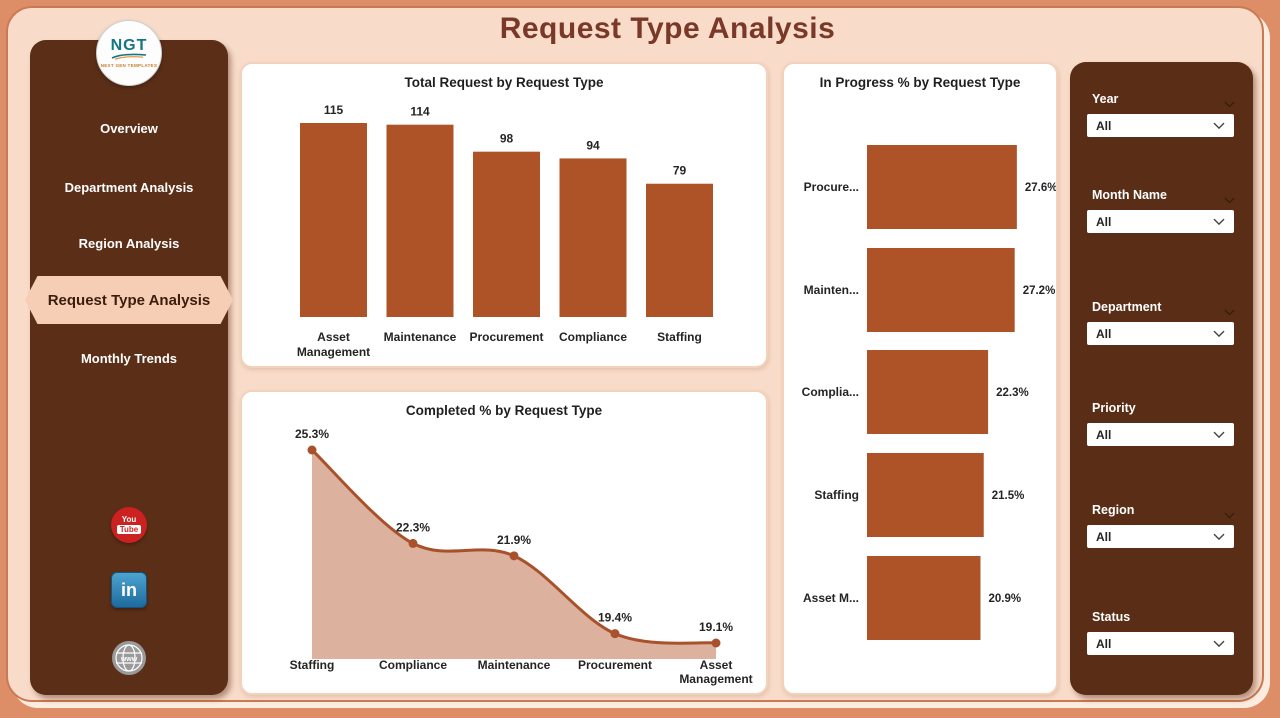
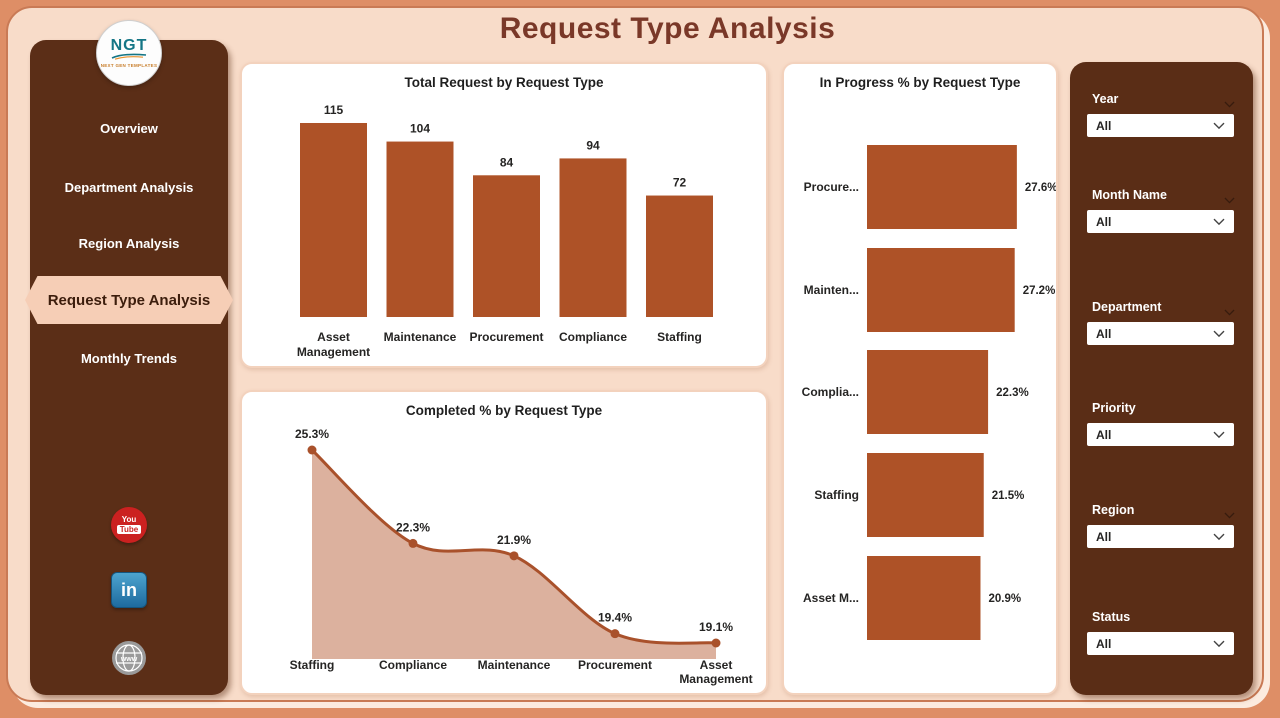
Total Request by Request Type/Maintenance: 114 -> 104
Total Request by Request Type/Procurement: 98 -> 84
Total Request by Request Type/Staffing: 79 -> 72
